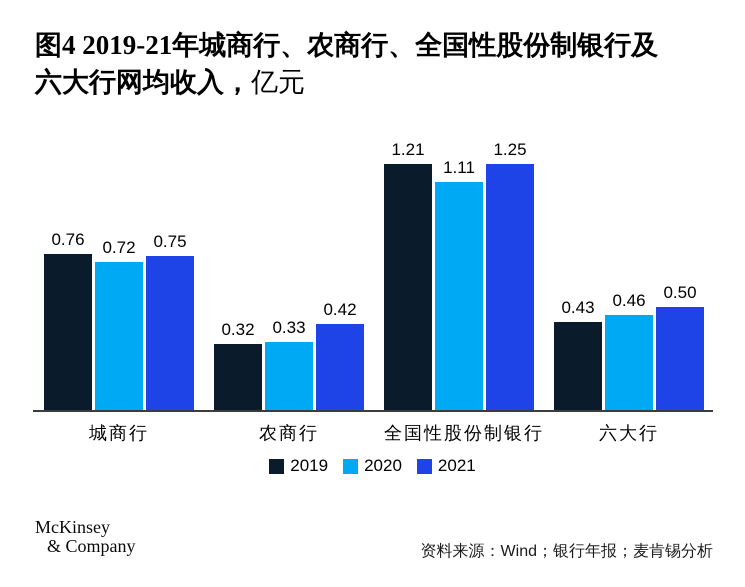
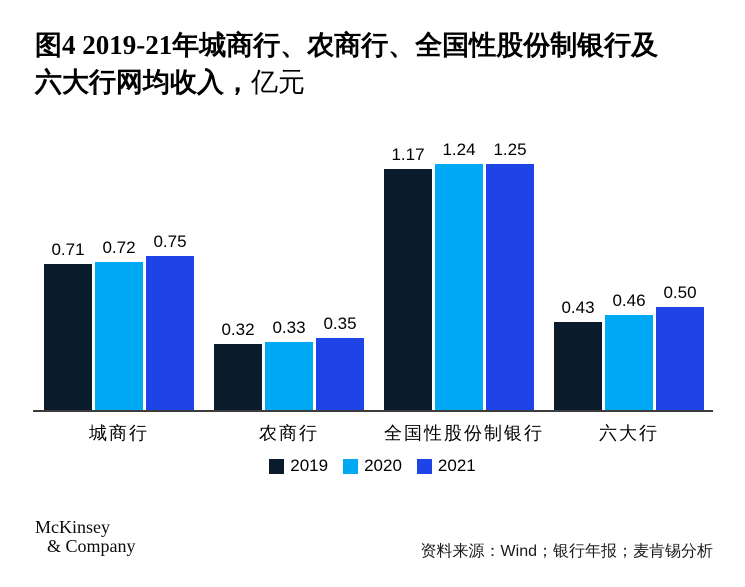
2019/城商行: 0.76 -> 0.71
2021/农商行: 0.42 -> 0.35
2019/全国性股份制银行: 1.21 -> 1.17
2020/全国性股份制银行: 1.11 -> 1.24
